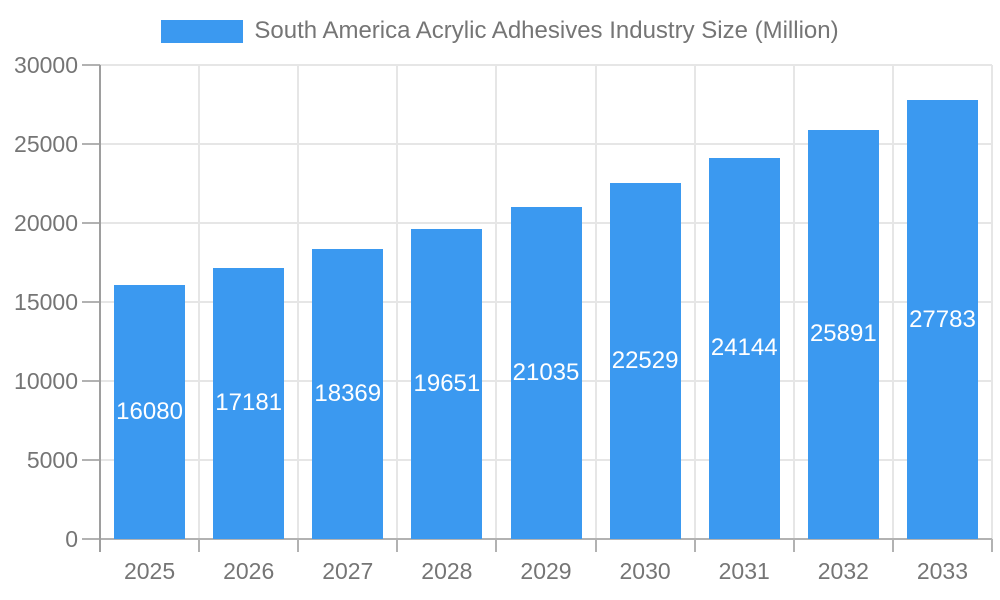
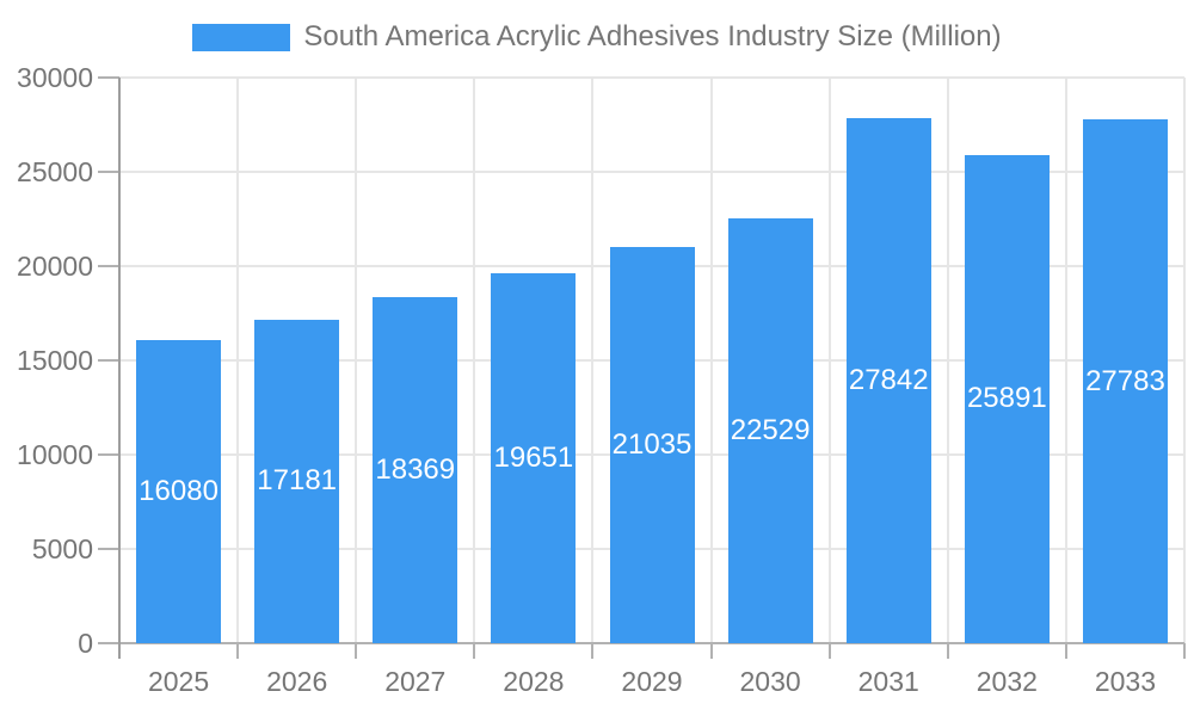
2031: 24144 -> 27842
